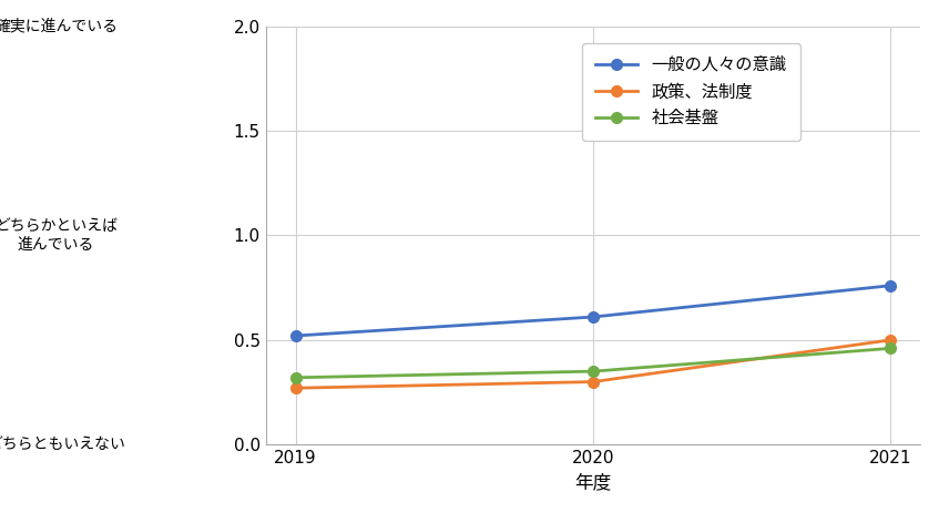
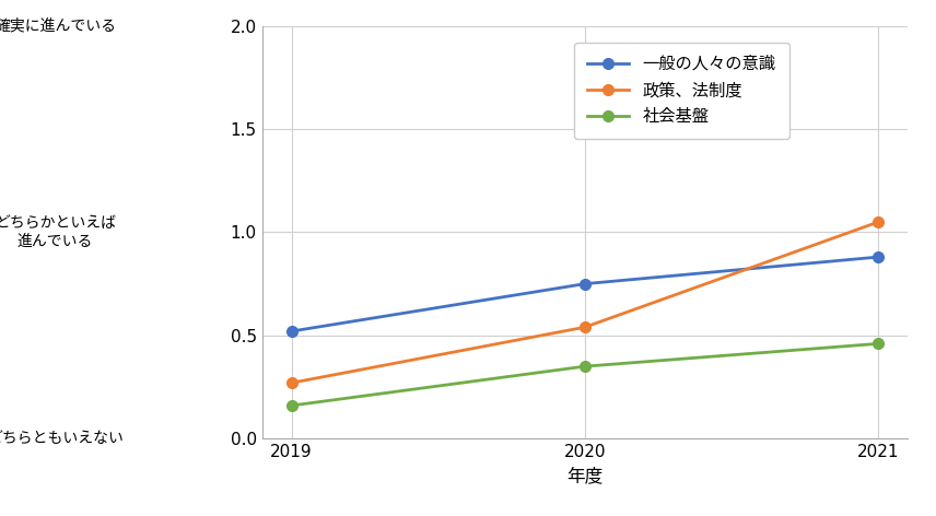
社会基盤/2019: 0.32 -> 0.16
一般の人々の意識/2020: 0.61 -> 0.75
政策、法制度/2020: 0.30 -> 0.54
一般の人々の意識/2021: 0.76 -> 0.88
政策、法制度/2021: 0.50 -> 1.05
